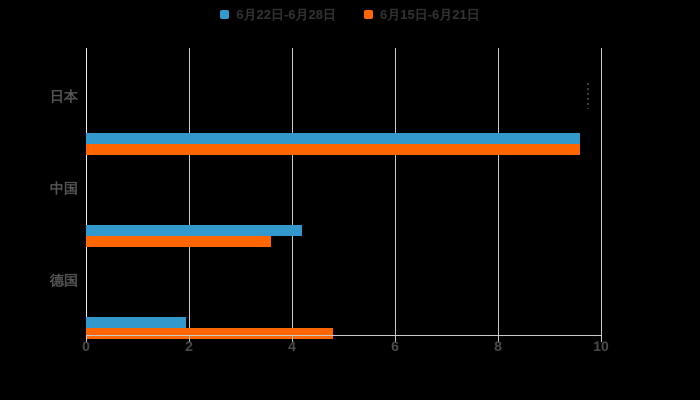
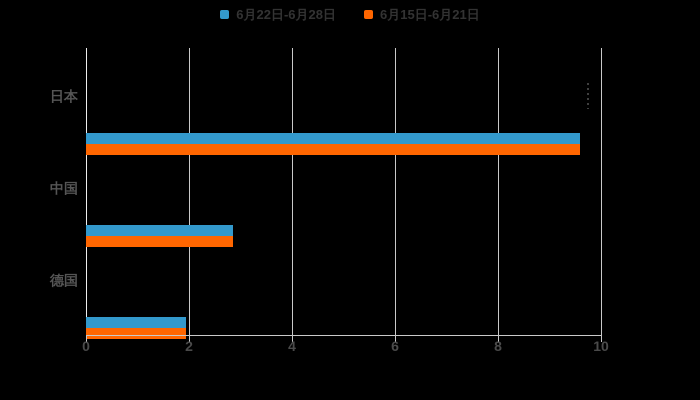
6月22日-6月28日/中国: 4.2 -> 2.9
6月15日-6月21日/中国: 3.6 -> 2.9
6月15日-6月21日/德国: 4.8 -> 1.9
